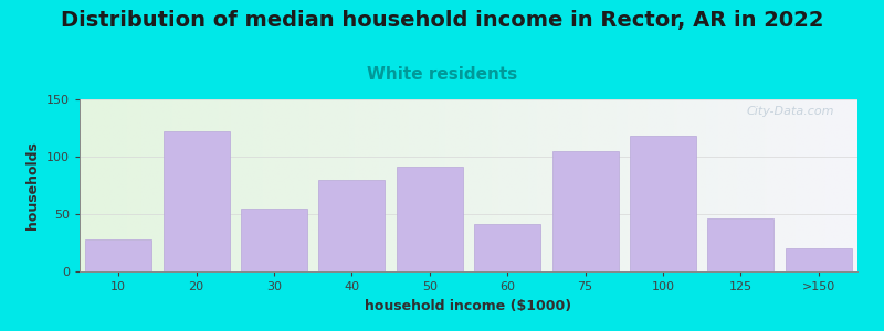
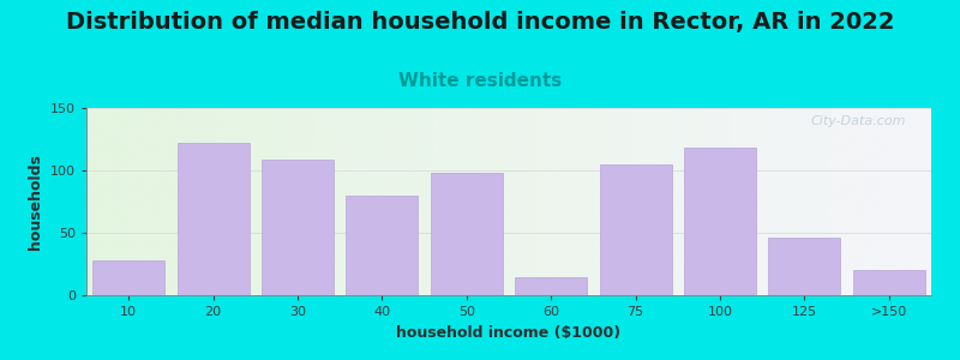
30: 55 -> 109
50: 91 -> 98
60: 41 -> 14
